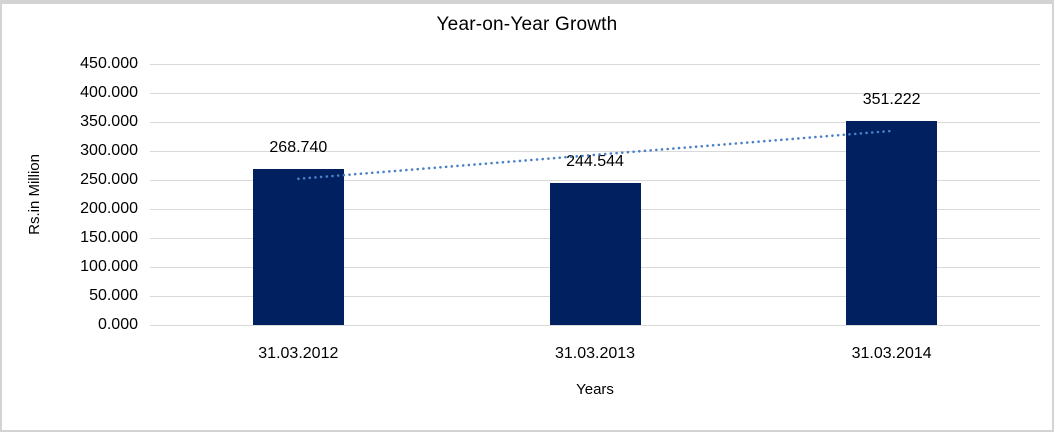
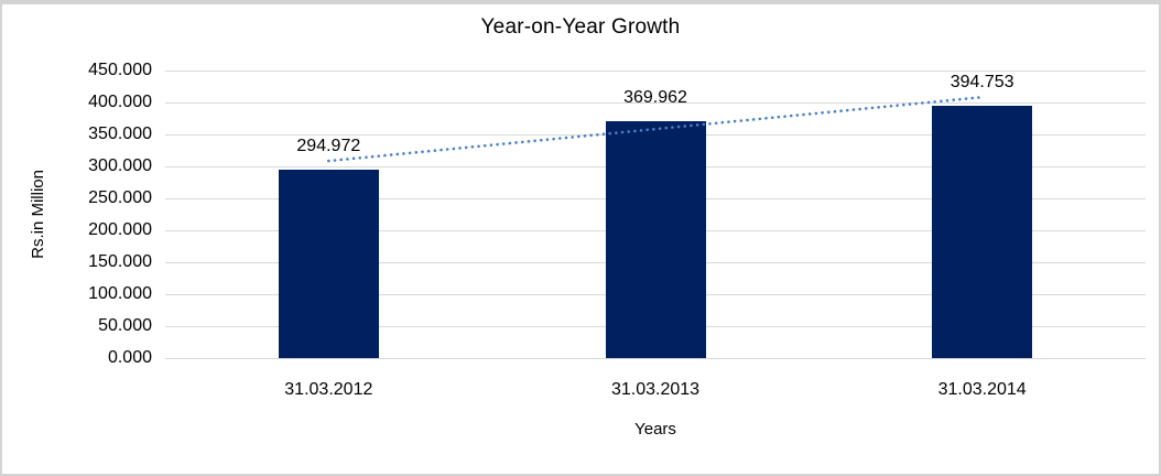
31.03.2012: 268.740 -> 294.972
31.03.2013: 244.544 -> 369.962
31.03.2014: 351.222 -> 394.753
